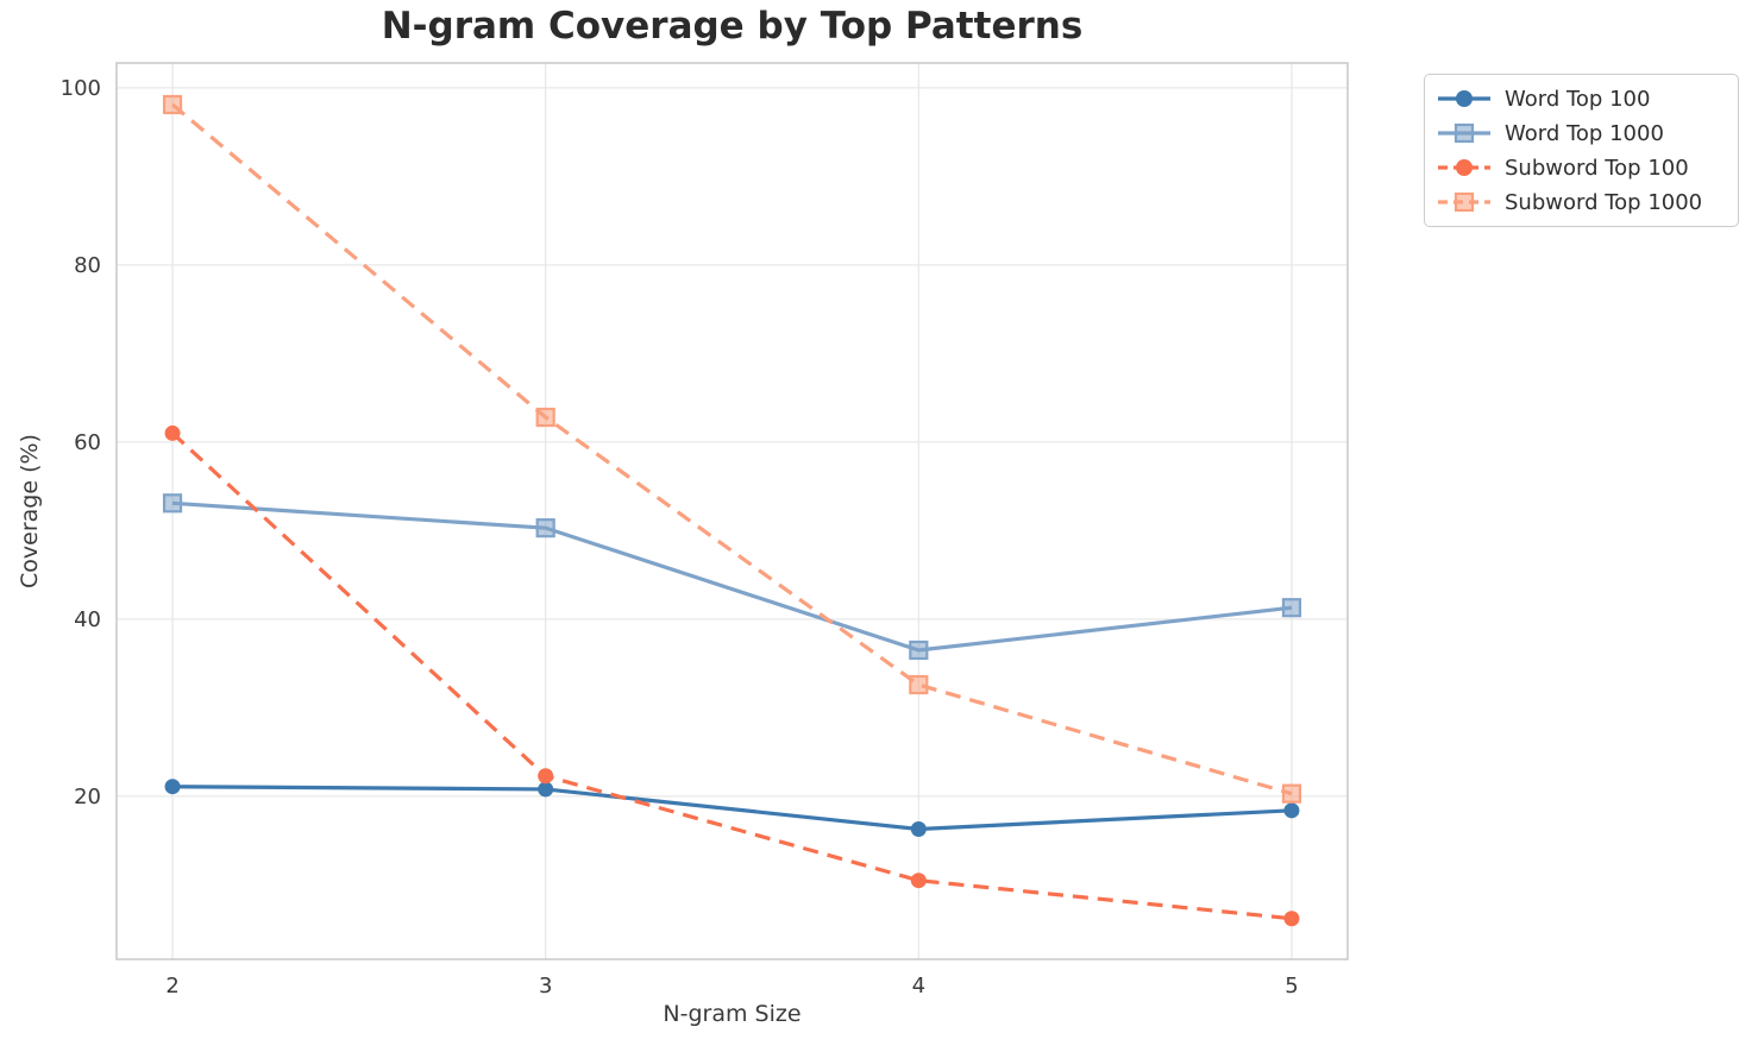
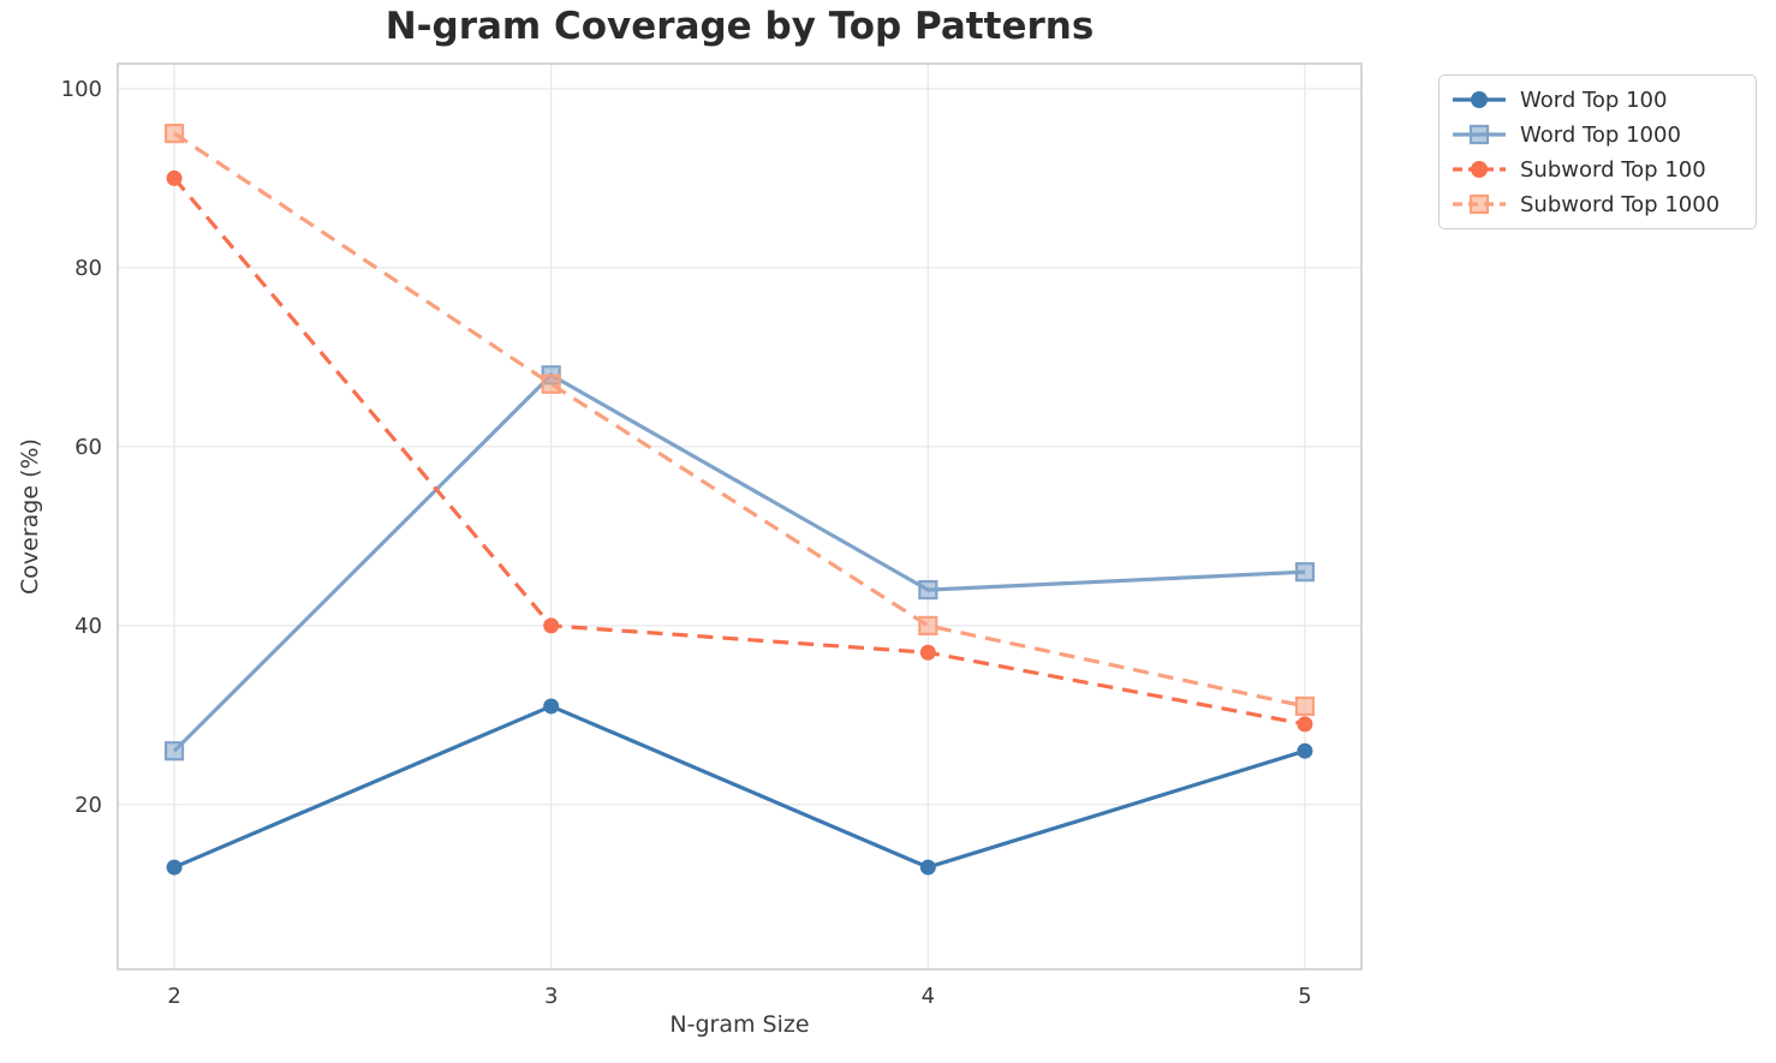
Word Top 100/2: 21 -> 13
Word Top 1000/2: 53 -> 26
Subword Top 100/2: 61 -> 90
Subword Top 1000/2: 98 -> 95
Word Top 100/3: 21 -> 31
Word Top 1000/3: 50 -> 68
Subword Top 100/3: 22 -> 40
Subword Top 1000/3: 63 -> 67
Word Top 100/4: 16 -> 13
Word Top 1000/4: 36 -> 44
Subword Top 100/4: 10 -> 37
Subword Top 1000/4: 33 -> 40
Word Top 100/5: 18 -> 26
Word Top 1000/5: 41 -> 46
Subword Top 100/5: 6 -> 29
Subword Top 1000/5: 20 -> 31
